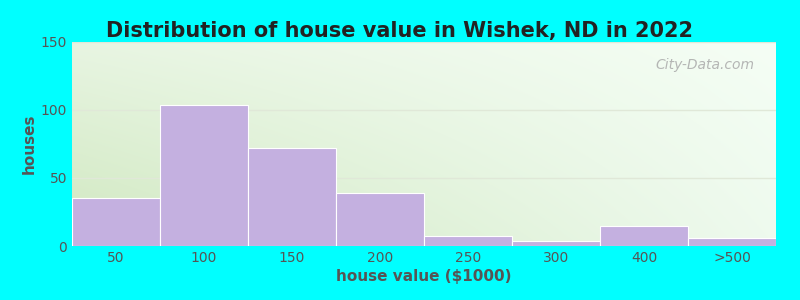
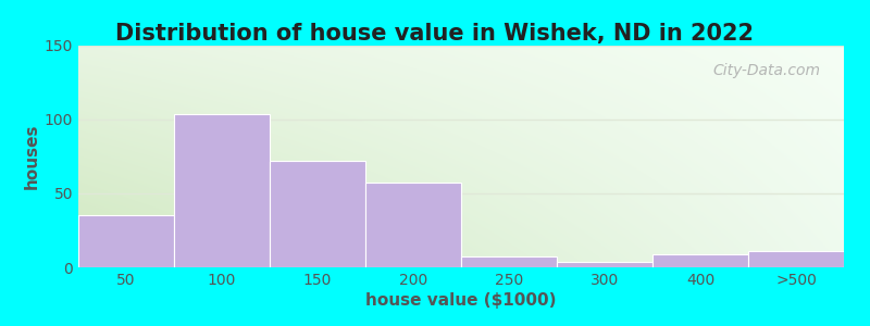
200: 39 -> 57
400: 15 -> 9
>500: 6 -> 11
